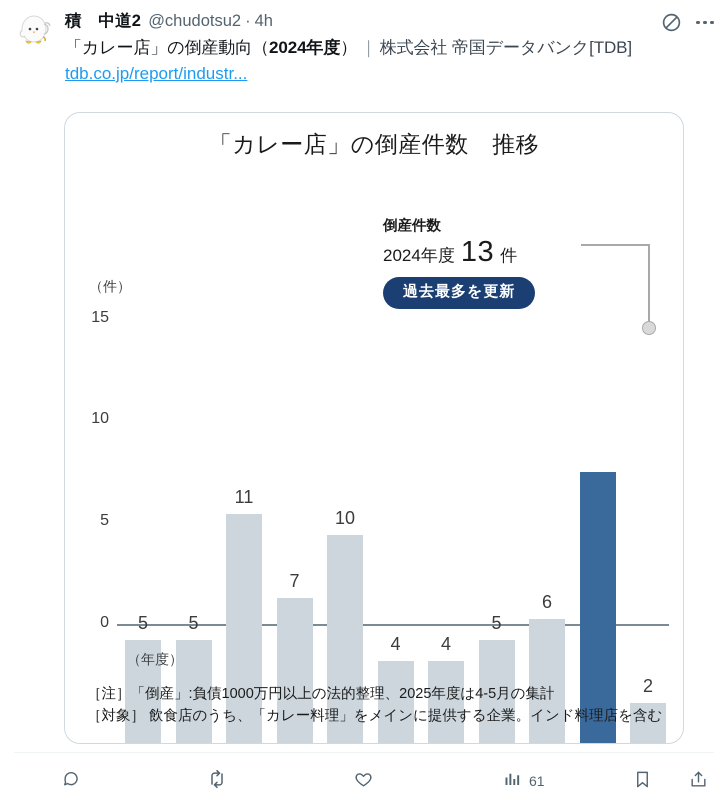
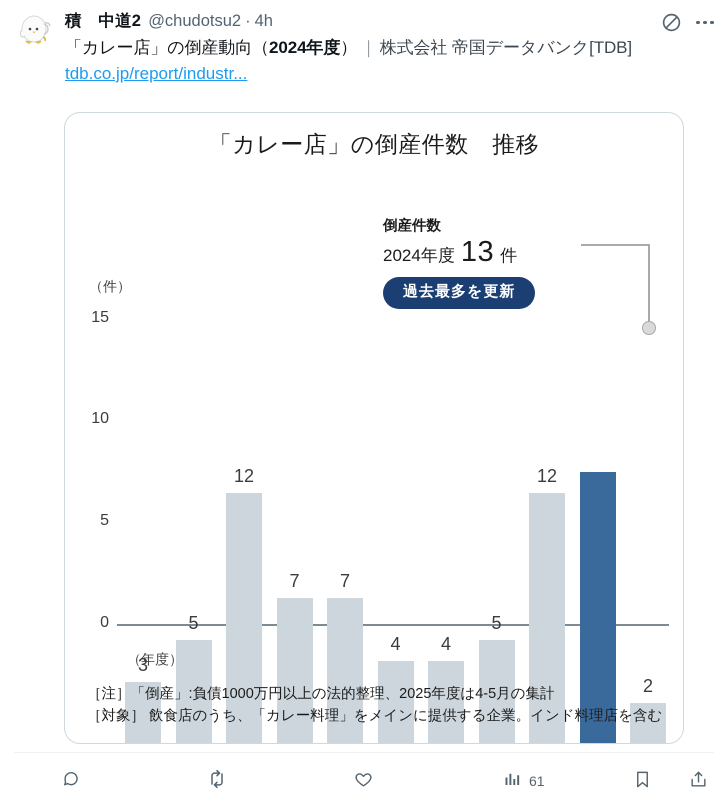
2015: 5 -> 3
2017: 11 -> 12
2019: 10 -> 7
2023: 6 -> 12
